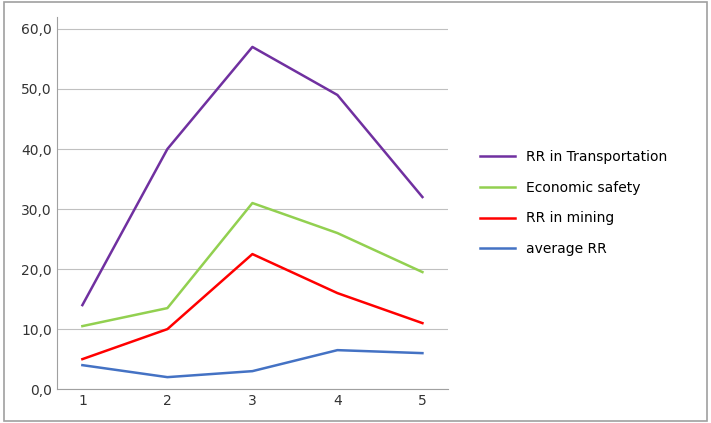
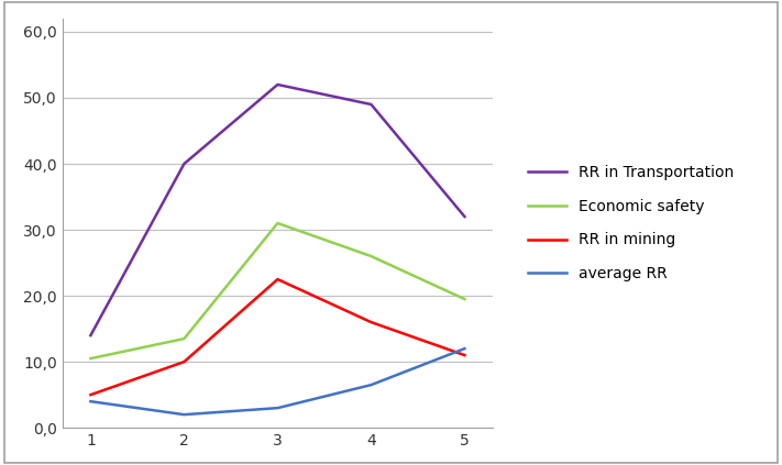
RR in Transportation/3: 57 -> 52
average RR/5: 6,0 -> 12,0
